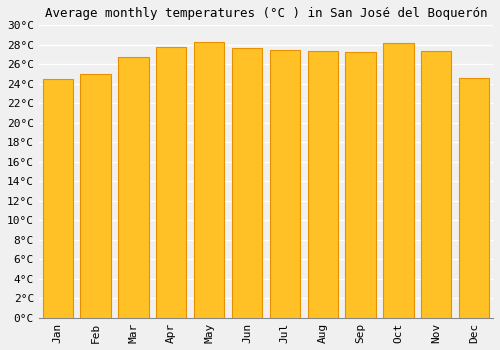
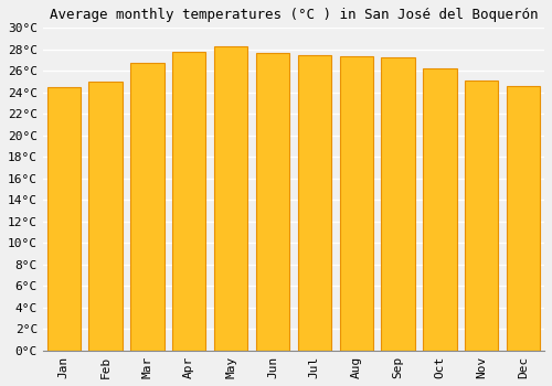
Oct: 28.2°C -> 26.2°C
Nov: 27.4°C -> 25.1°C
